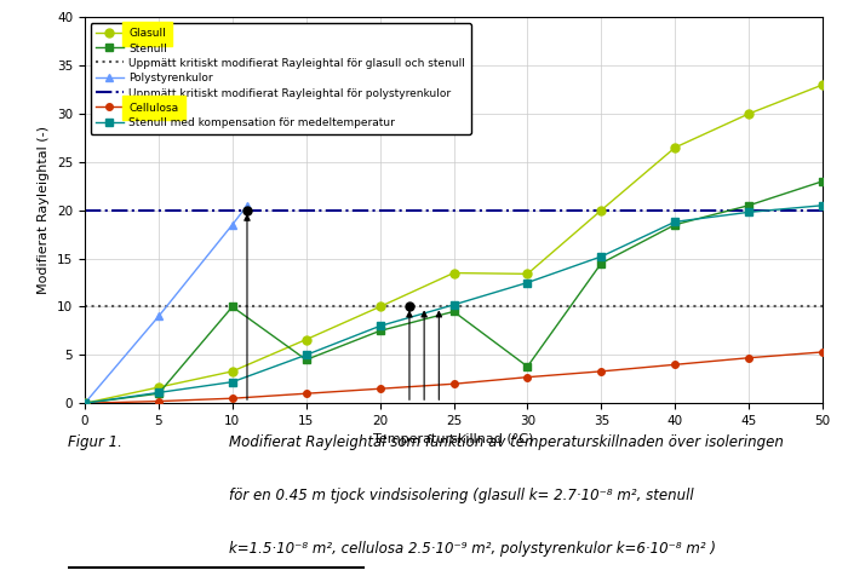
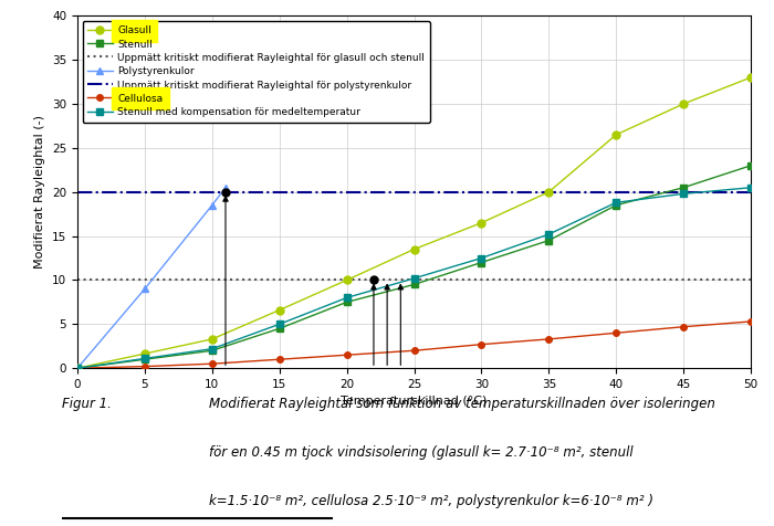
Stenull/10: 10.0 -> 2.0
Glasull/30: 13.4 -> 16.5
Stenull/30: 3.8 -> 12.0
